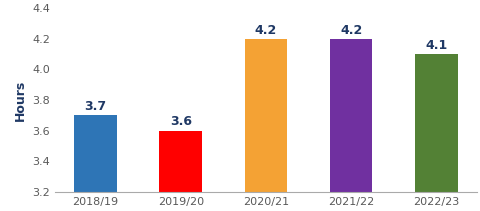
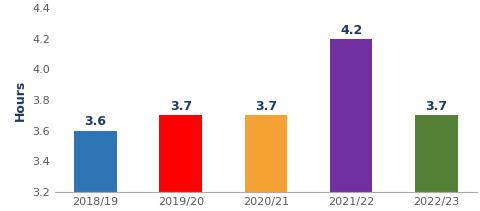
2018/19: 3.7 -> 3.6
2019/20: 3.6 -> 3.7
2020/21: 4.2 -> 3.7
2022/23: 4.1 -> 3.7
